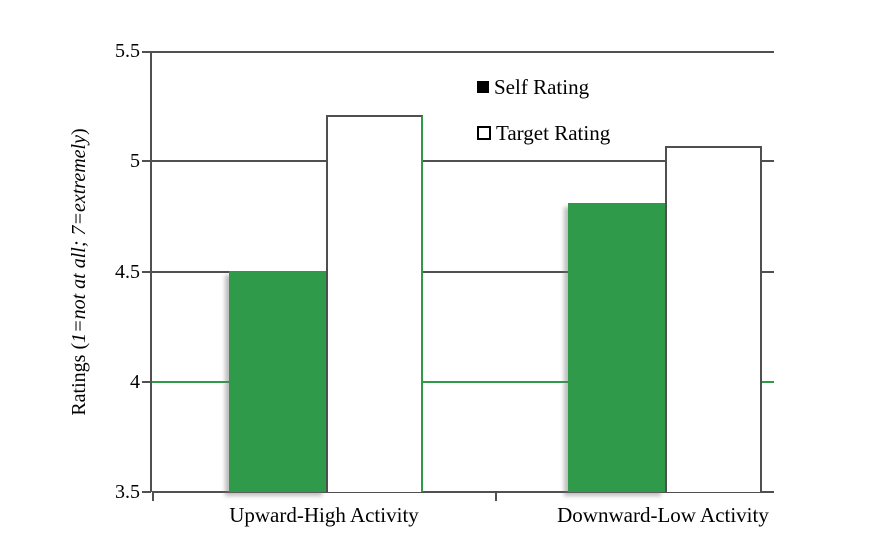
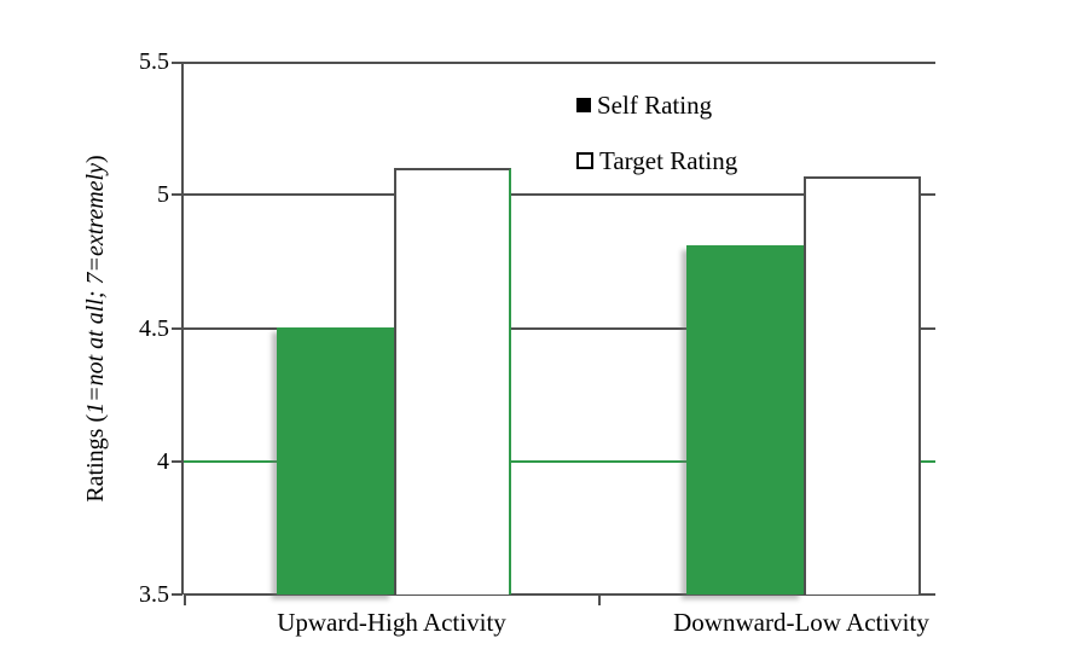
Target Rating/Upward-High Activity: 5.21 -> 5.10
